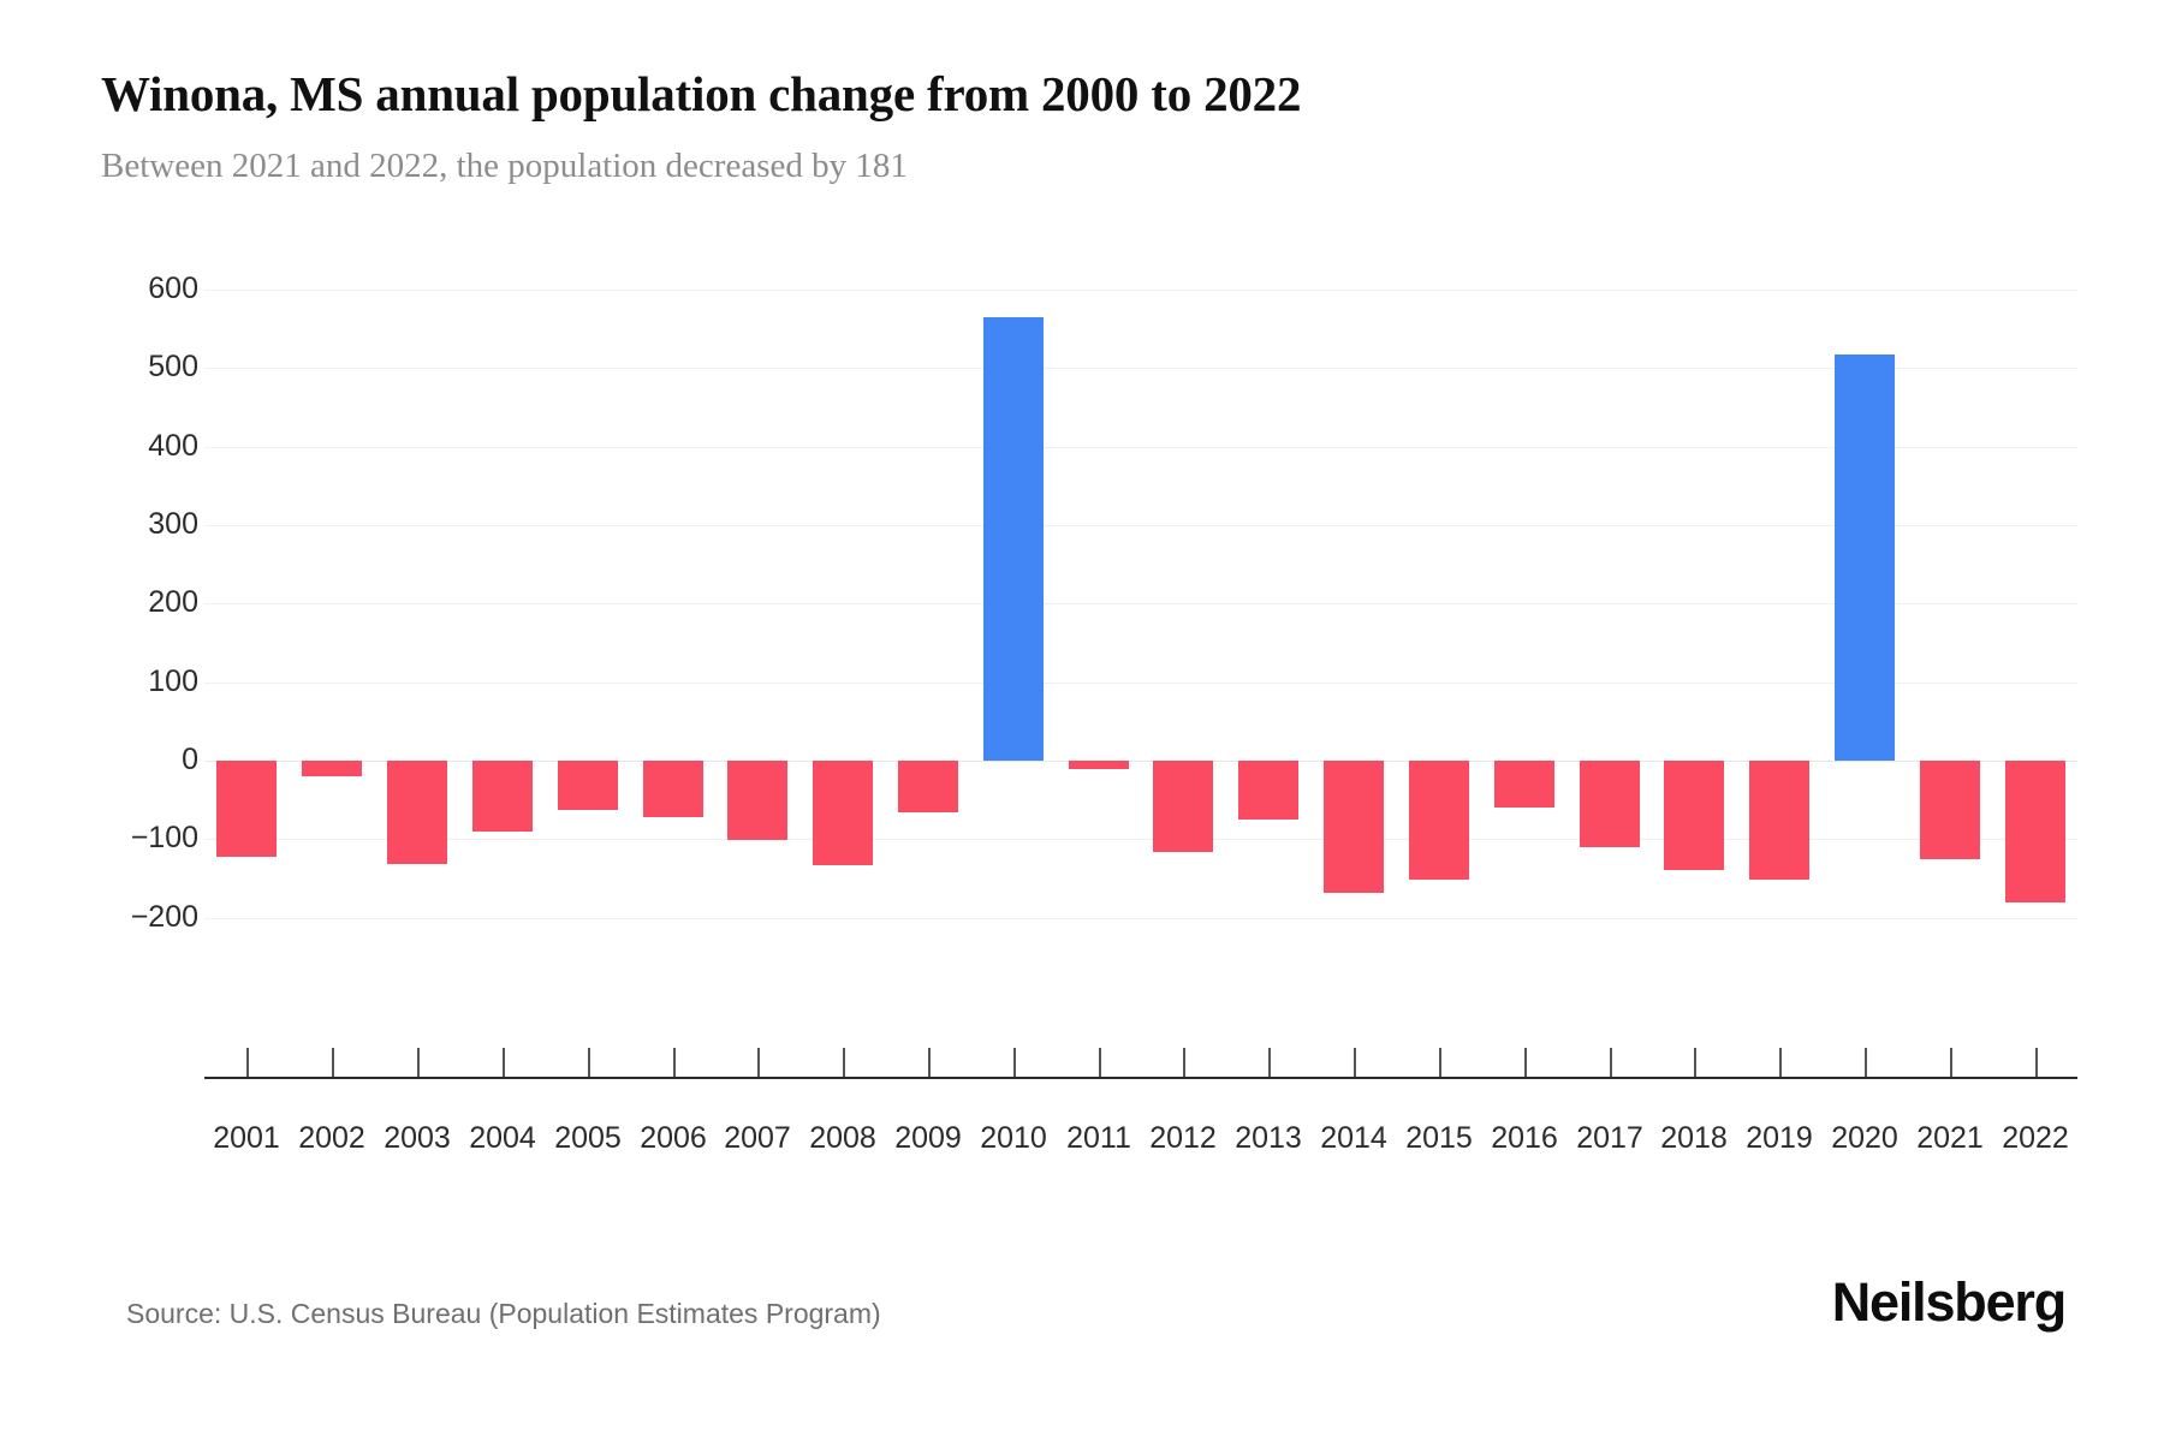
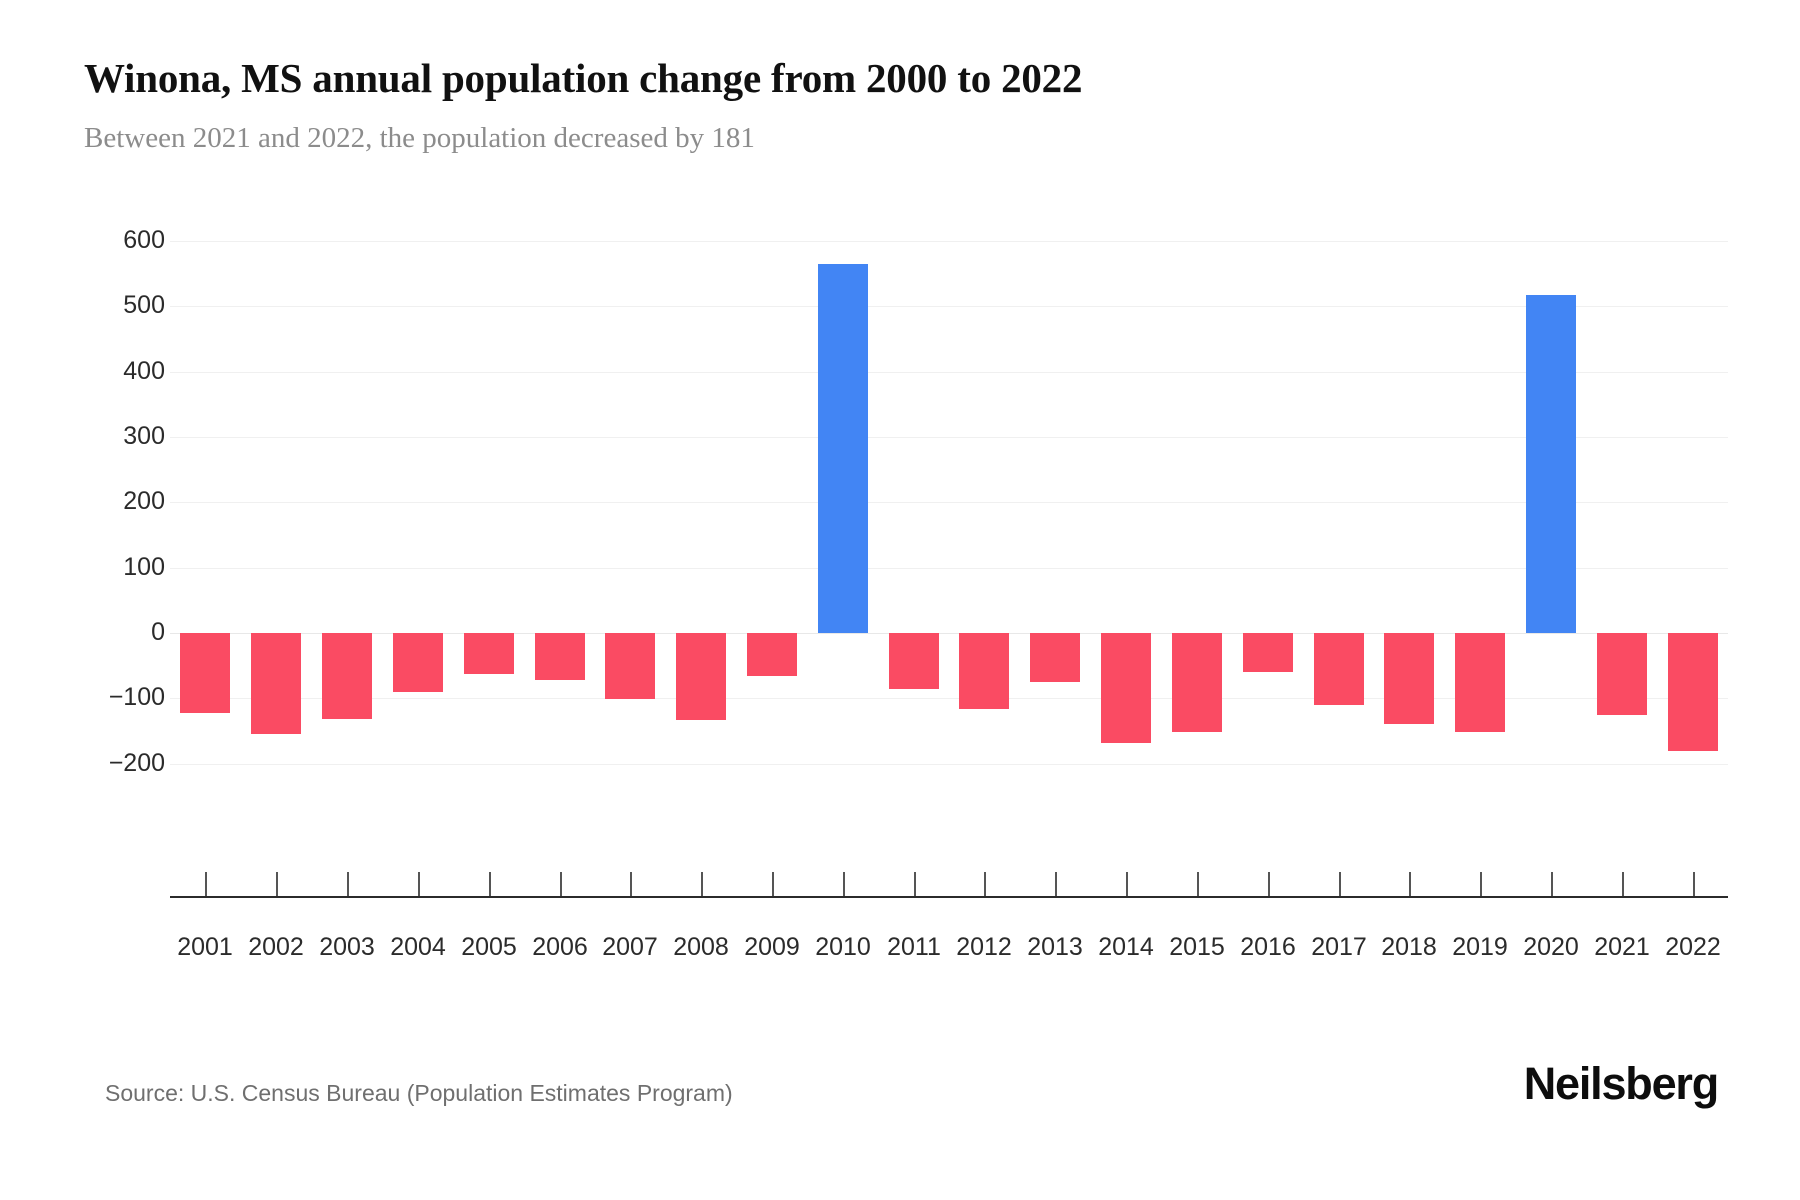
2002: -20 -> -160
2011: -10 -> -90
